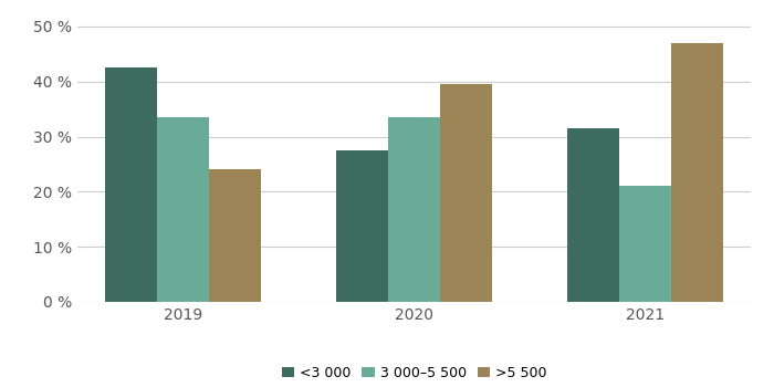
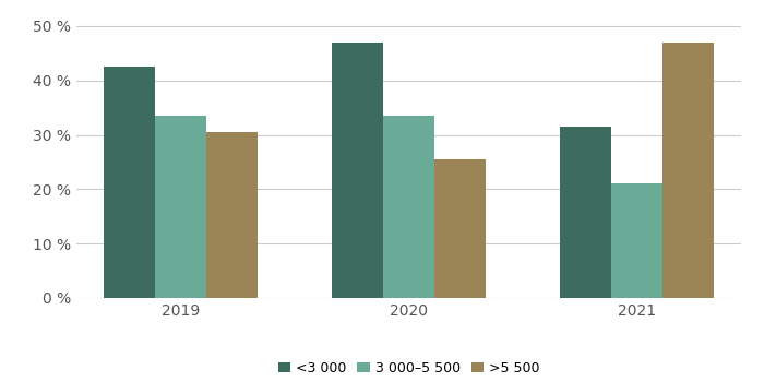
>5 500/2019: 24.0 % -> 30.5 %
<3 000/2020: 27.5 % -> 47.0 %
>5 500/2020: 39.5 % -> 25.5 %
